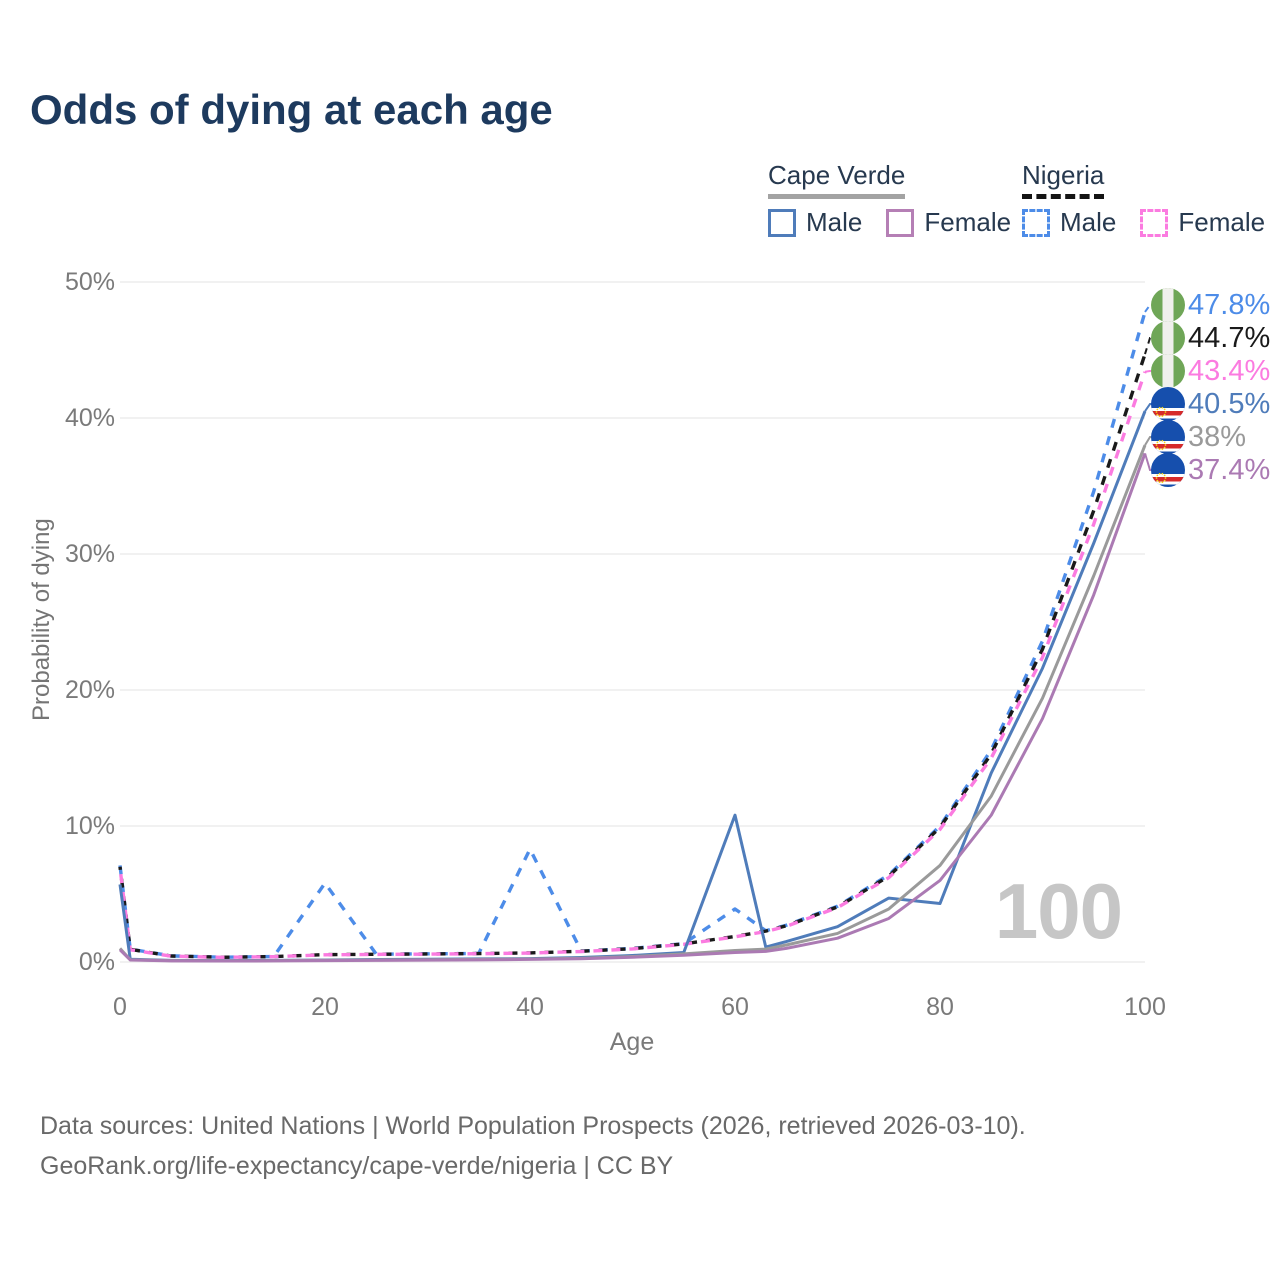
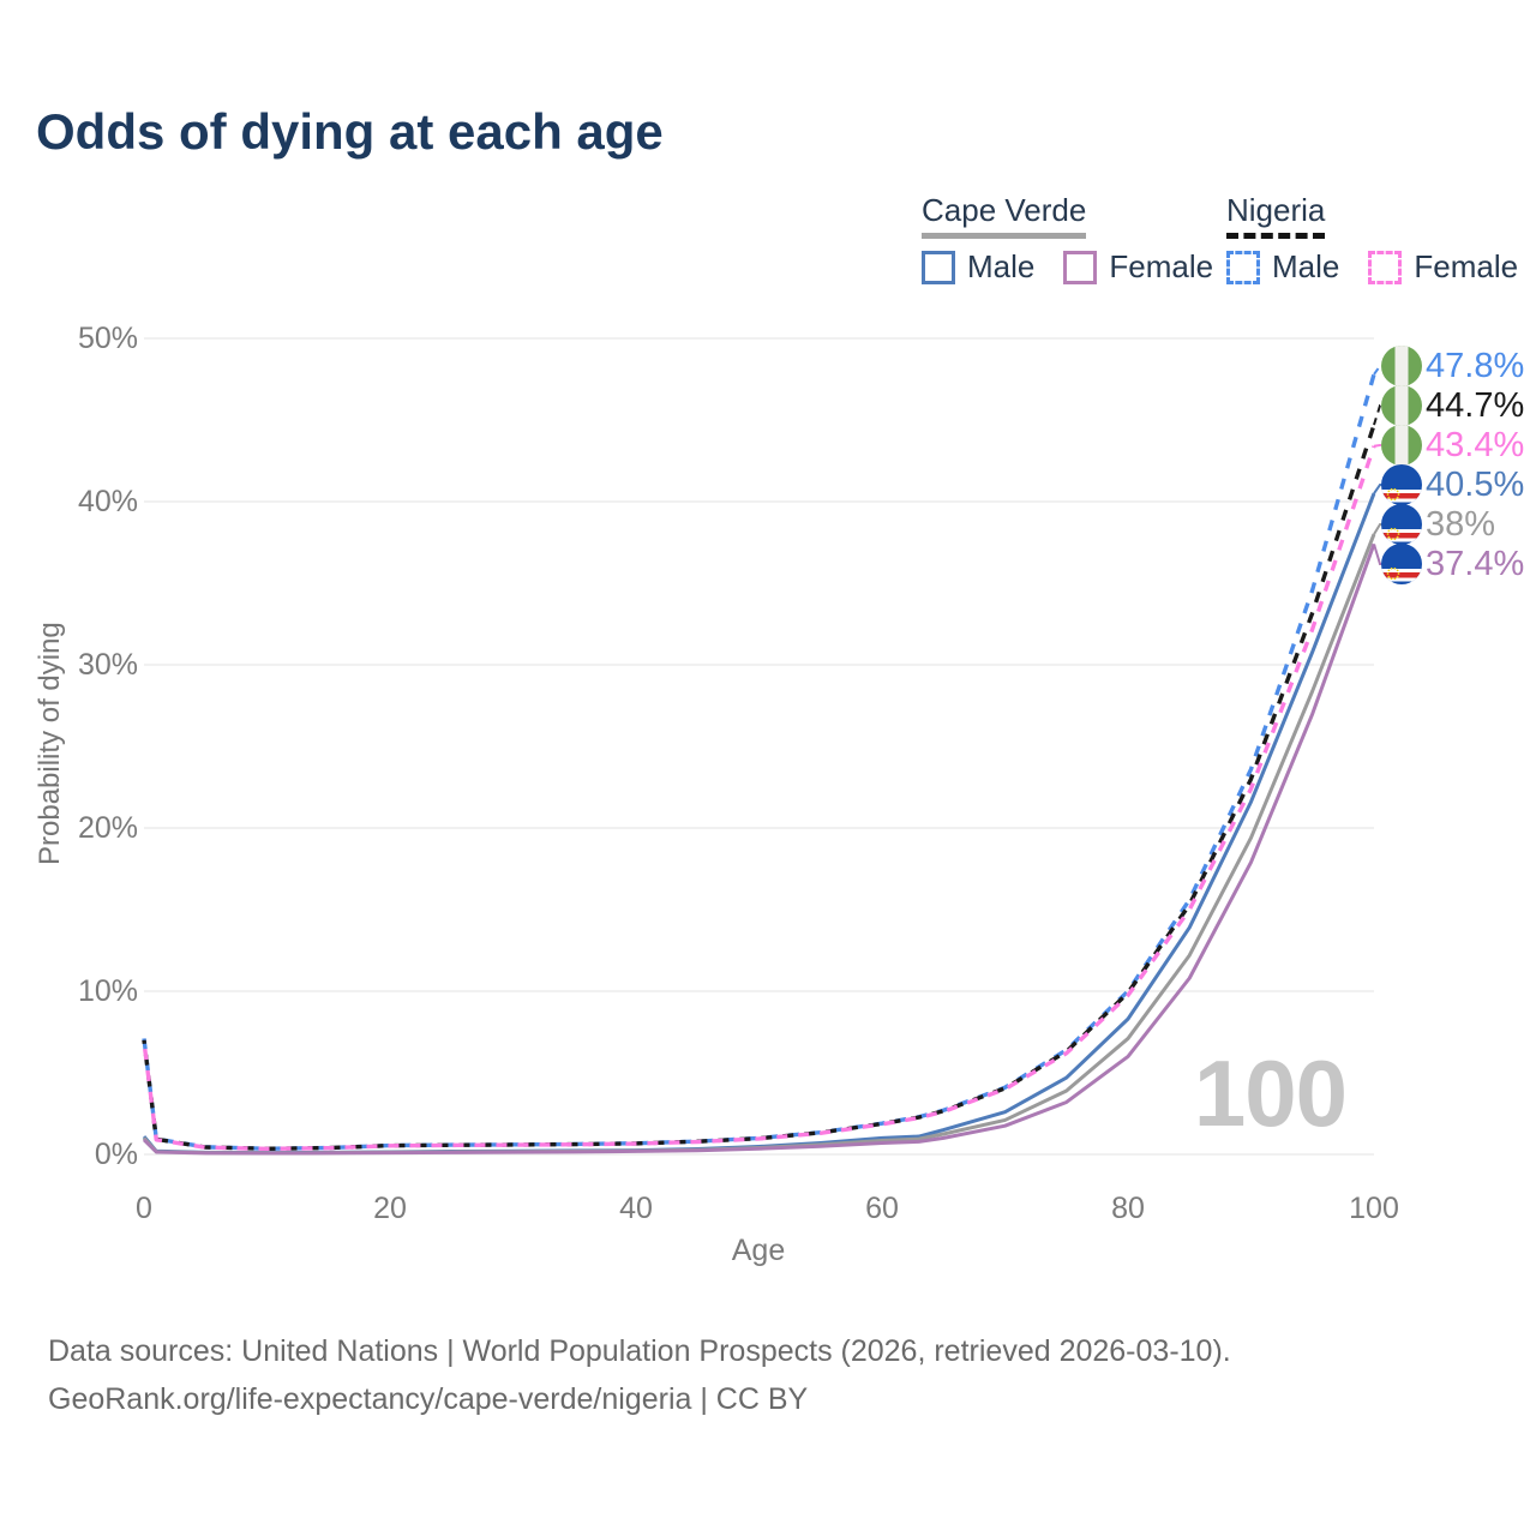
Cape Verde Male/0: 5.7% -> 1.1%
Nigeria Male/20: 5.8% -> 0.6%
Nigeria Male/40: 8.3% -> 0.7%
Nigeria Male/60: 3.9% -> 1.9%
Cape Verde Male/60: 10.8% -> 1.0%
Cape Verde Male/80: 4.3% -> 8.3%
